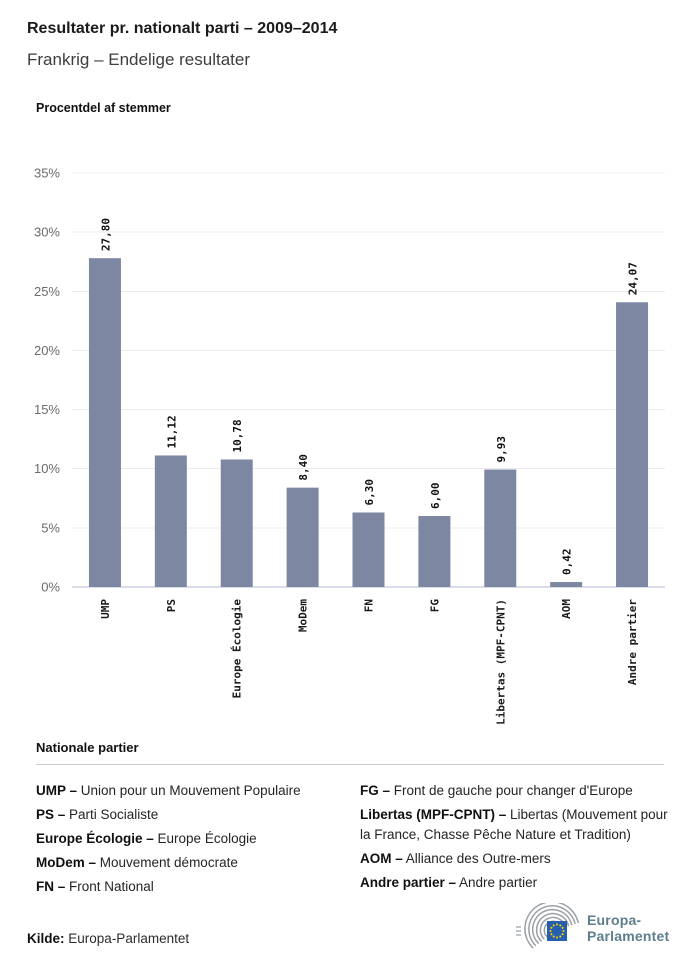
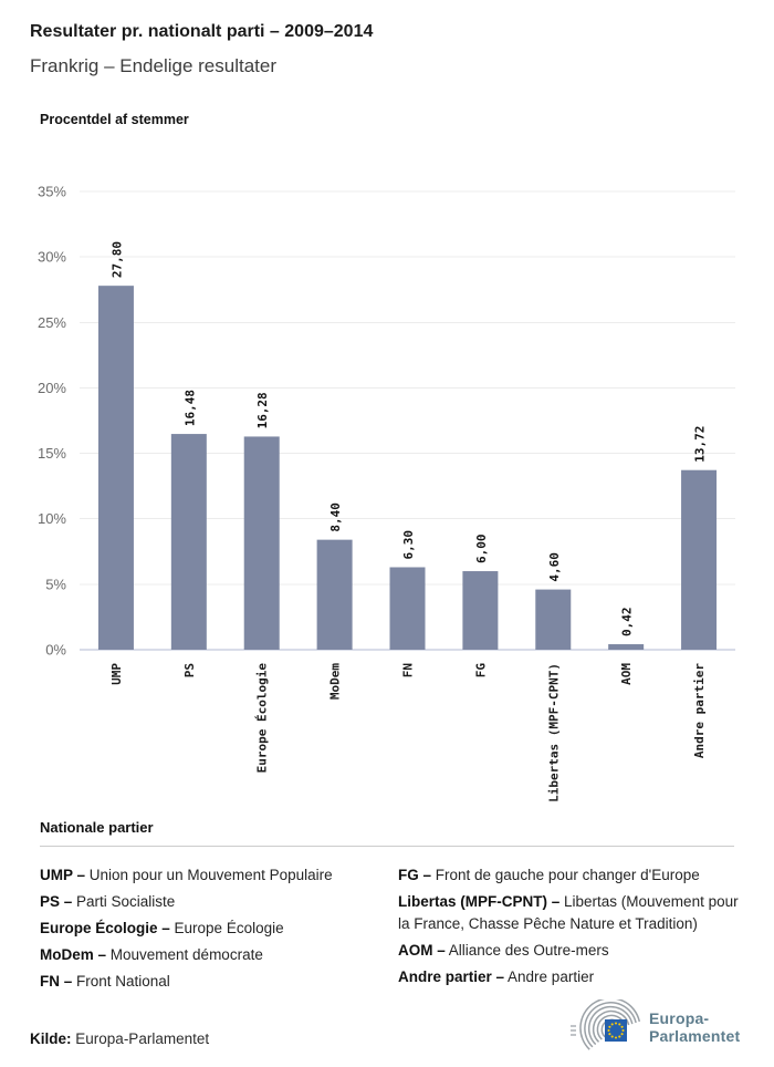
PS: 11,12 -> 16,48
Europe Écologie: 10,78 -> 16,28
Libertas (MPF-CPNT): 9,93 -> 4,60
Andre partier: 24,07 -> 13,72
